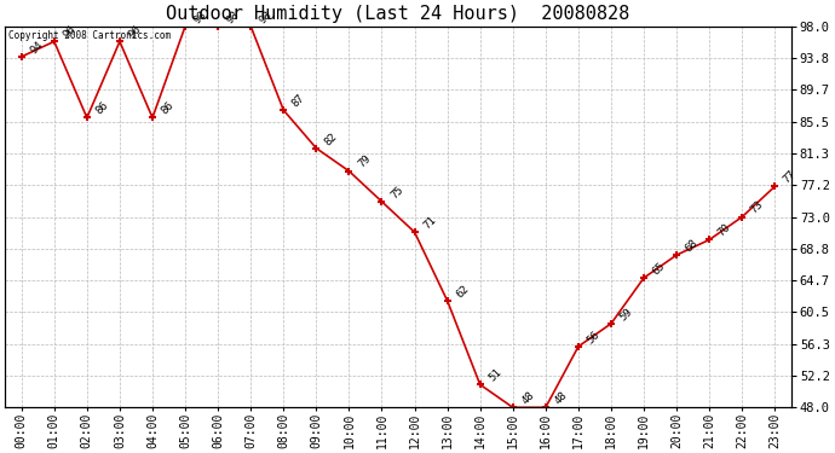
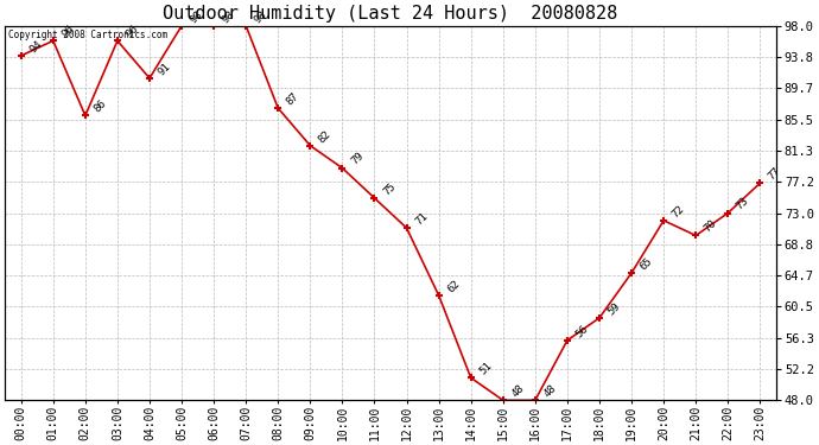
04:00: 86 -> 91
20:00: 68 -> 72
